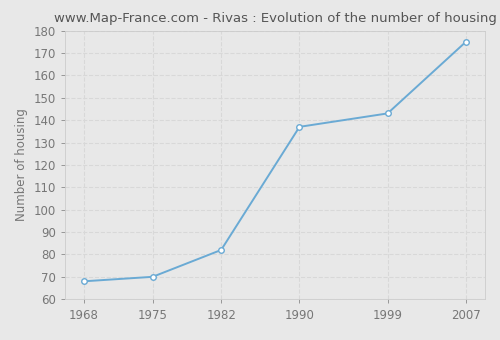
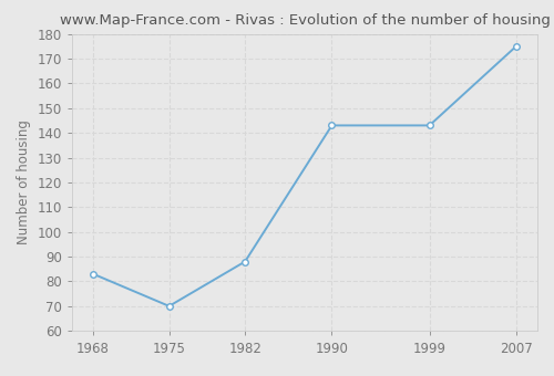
1968: 68 -> 83
1982: 82 -> 88
1990: 137 -> 143
